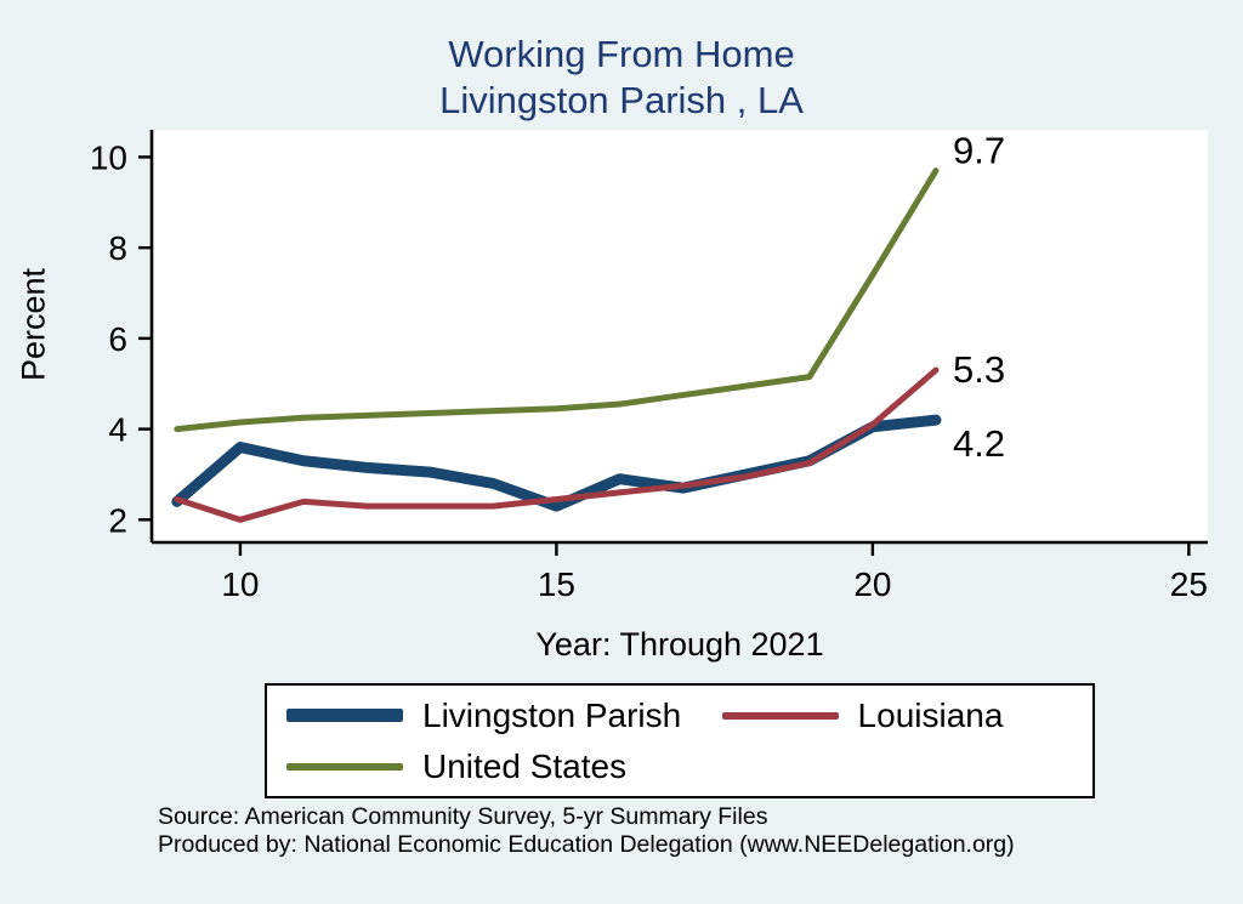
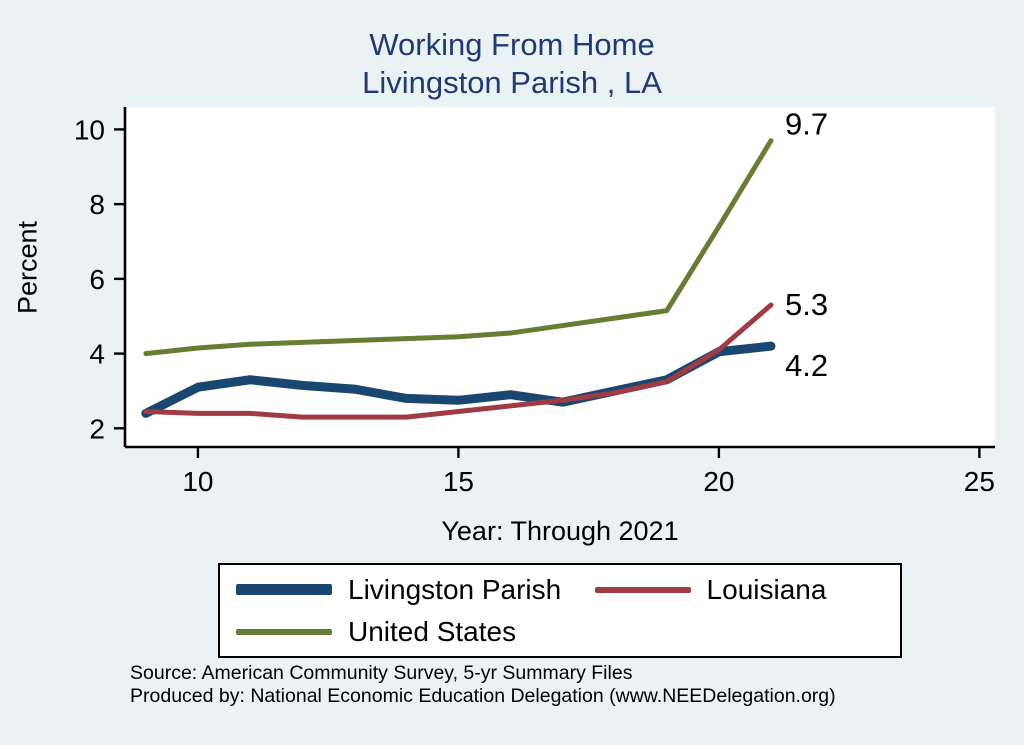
Livingston Parish/10: 3.6 -> 3.1
Louisiana/10: 2.0 -> 2.4
Livingston Parish/15: 2.3 -> 2.8
